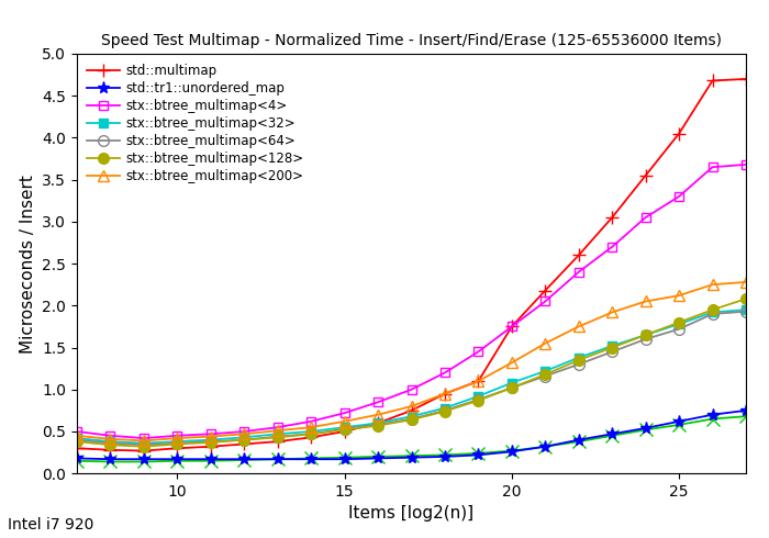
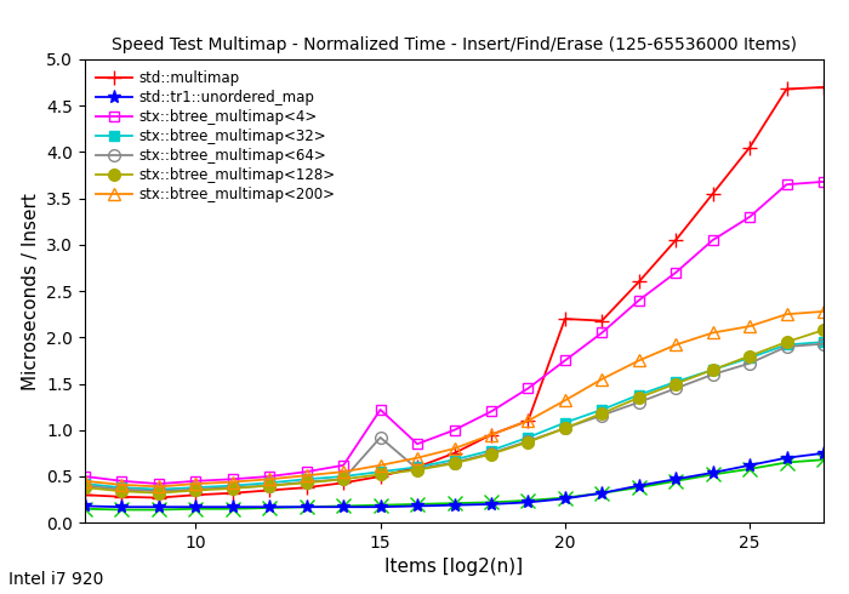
stx::btree_multimap<4>/15: 0.72 -> 1.22
stx::btree_multimap<64>/15: 0.53 -> 0.92
std::multimap/20: 1.75 -> 2.20
